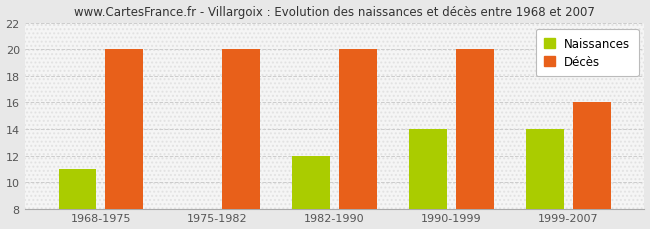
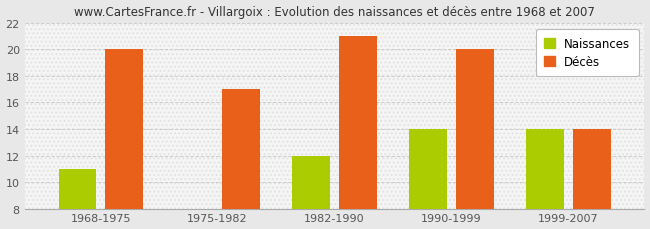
Décès/1975-1982: 20 -> 17
Décès/1982-1990: 20 -> 21
Décès/1999-2007: 16 -> 14
